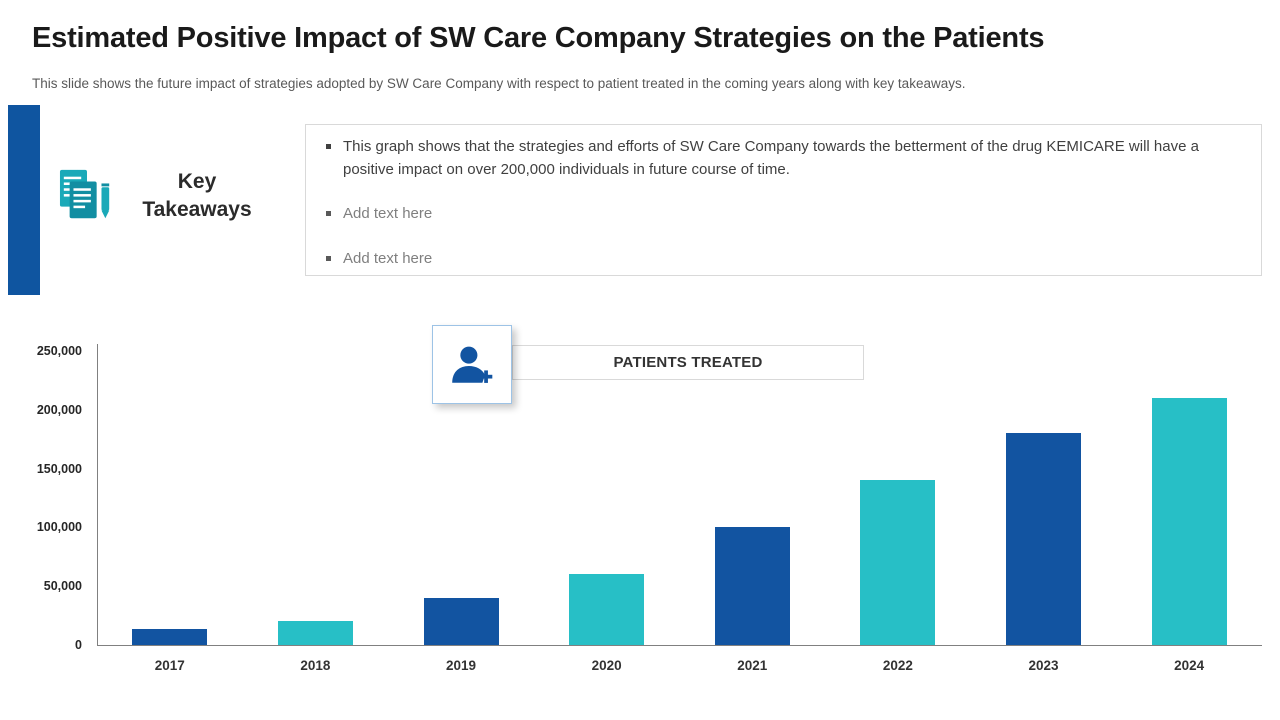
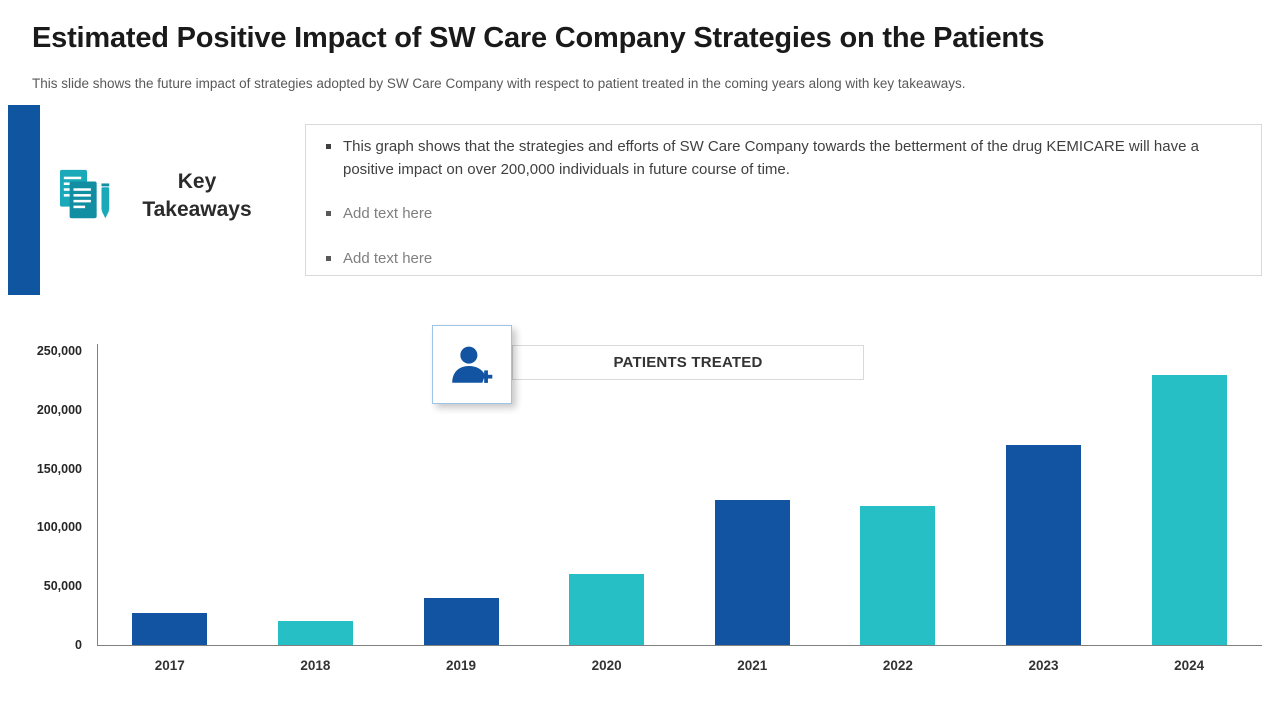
2017: 14000 -> 27000
2021: 100000 -> 123000
2022: 140000 -> 118000
2023: 180000 -> 170000
2024: 210000 -> 230000
